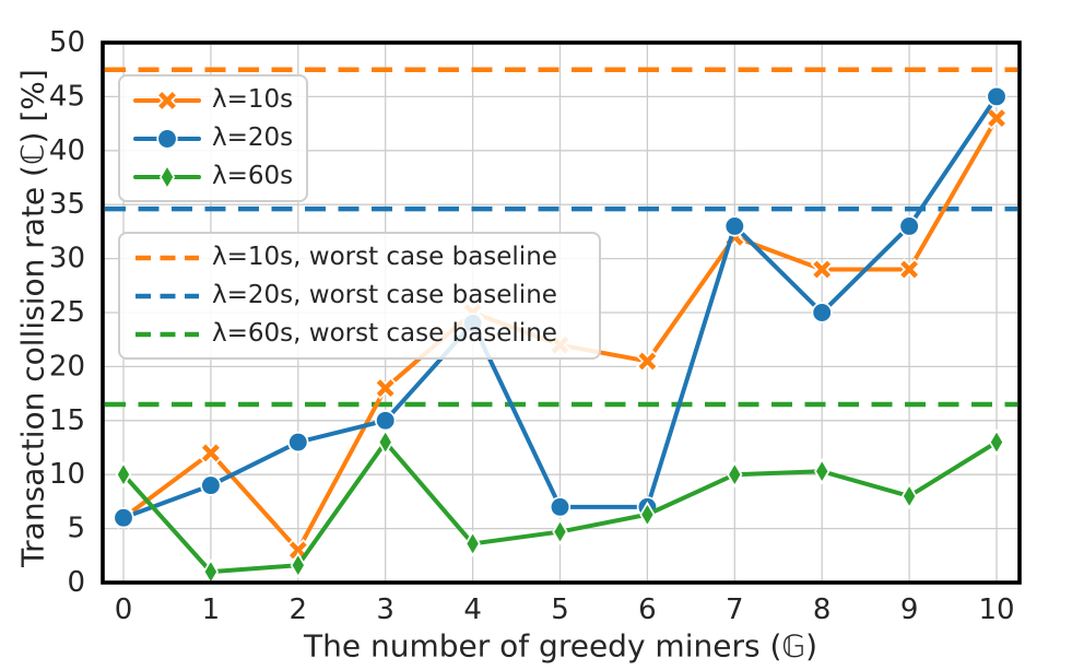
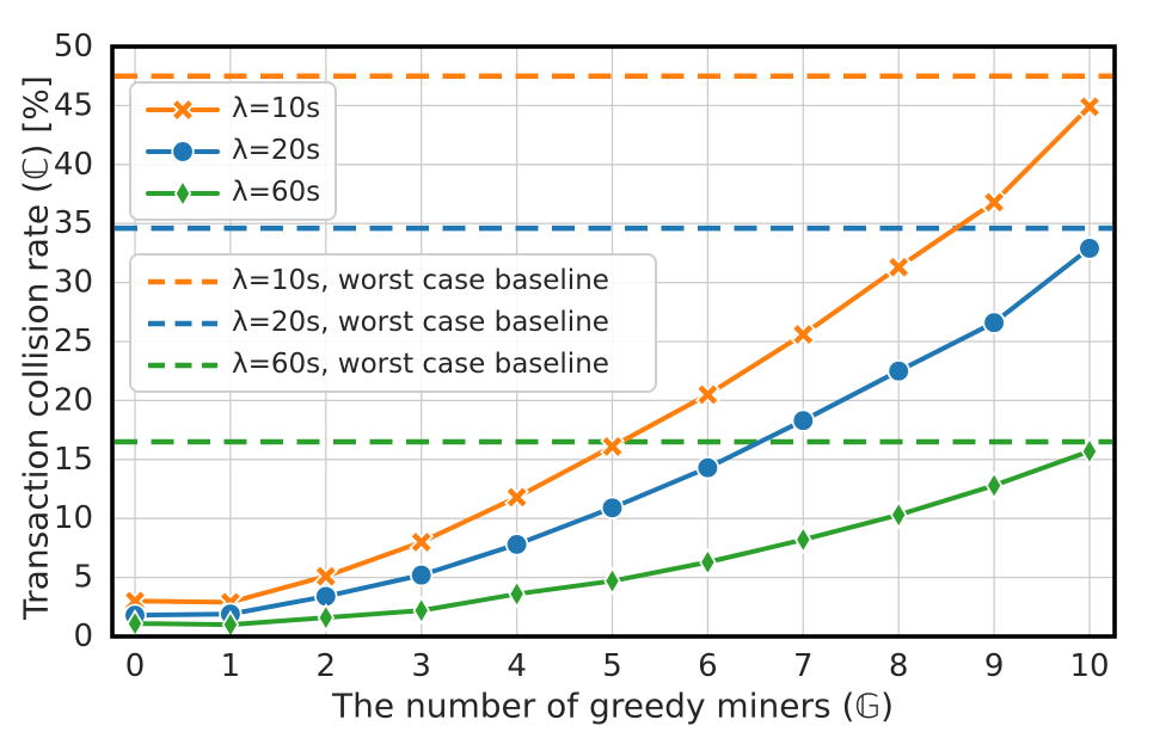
λ=10s/0: 6 -> 3
λ=20s/0: 6 -> 2
λ=60s/0: 10 -> 1
λ=10s/1: 12 -> 3
λ=20s/1: 9 -> 2
λ=10s/2: 3 -> 5
λ=20s/2: 13 -> 3
λ=10s/3: 18 -> 8
λ=20s/3: 15 -> 5
λ=60s/3: 13 -> 2
λ=10s/4: 25 -> 12
λ=20s/4: 24 -> 8
λ=10s/5: 22 -> 16
λ=20s/5: 7 -> 11
λ=20s/6: 7 -> 14
λ=10s/7: 32 -> 26
λ=20s/7: 33 -> 18
λ=60s/7: 10 -> 8
λ=10s/8: 29 -> 31
λ=20s/8: 25 -> 22
λ=10s/9: 29 -> 37
λ=20s/9: 33 -> 27
λ=60s/9: 8 -> 13
λ=10s/10: 43 -> 45
λ=20s/10: 45 -> 33
λ=60s/10: 13 -> 16
